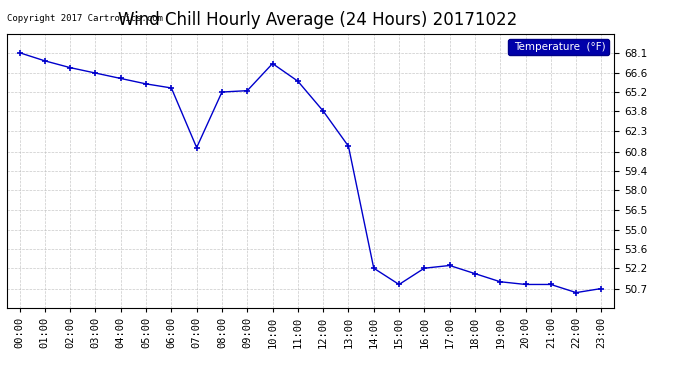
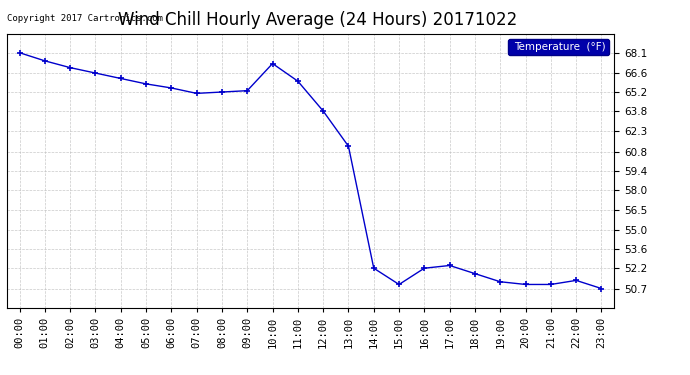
07:00: 61.1 -> 65.1
22:00: 50.4 -> 51.3
